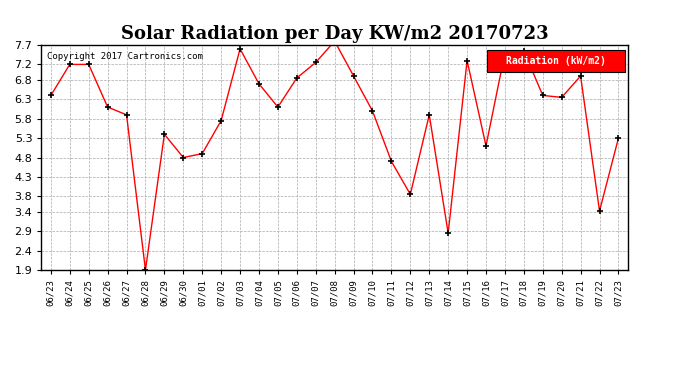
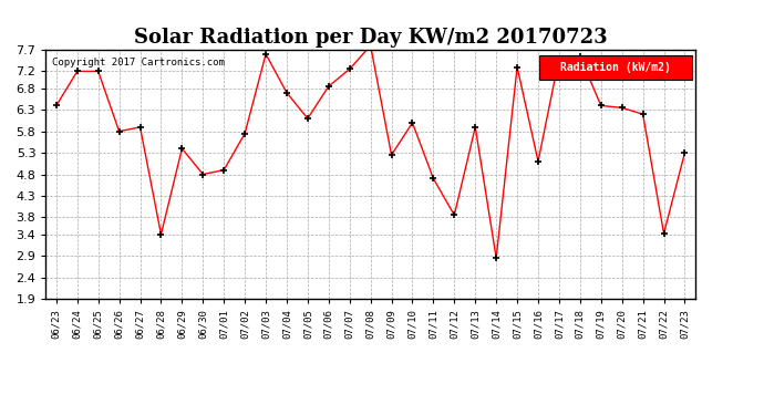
06/26: 6.10 -> 5.80
06/28: 1.90 -> 3.40
07/09: 6.90 -> 5.25
07/21: 6.90 -> 6.20
